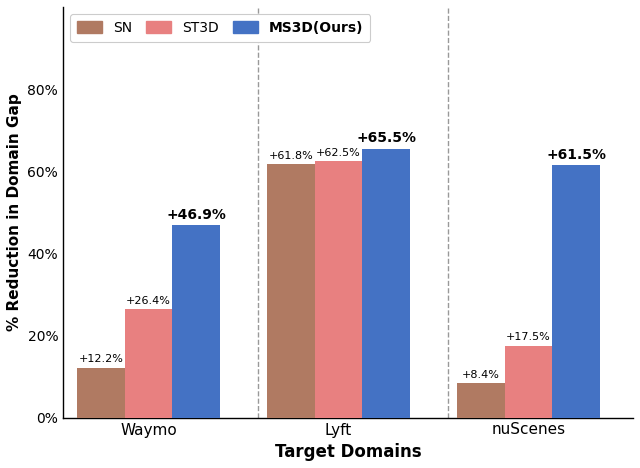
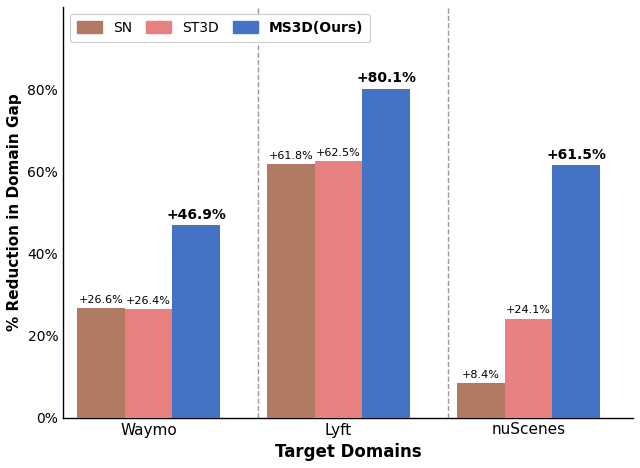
SN/Waymo: +12.2% -> +26.6%
MS3D(Ours)/Lyft: +65.5% -> +80.1%
ST3D/nuScenes: +17.5% -> +24.1%
